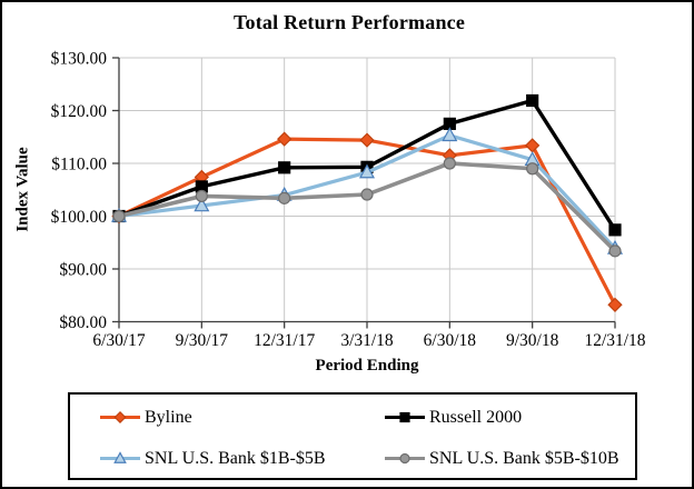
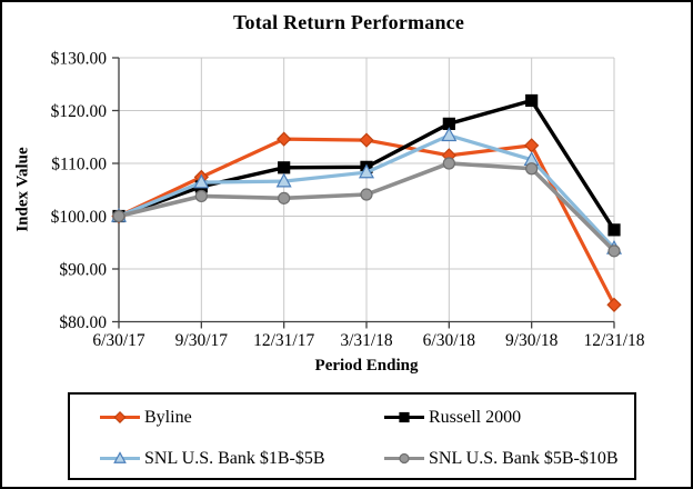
SNL U.S. Bank $1B-$5B/9/30/17: $102 -> $106
SNL U.S. Bank $1B-$5B/12/31/17: $104 -> $107
